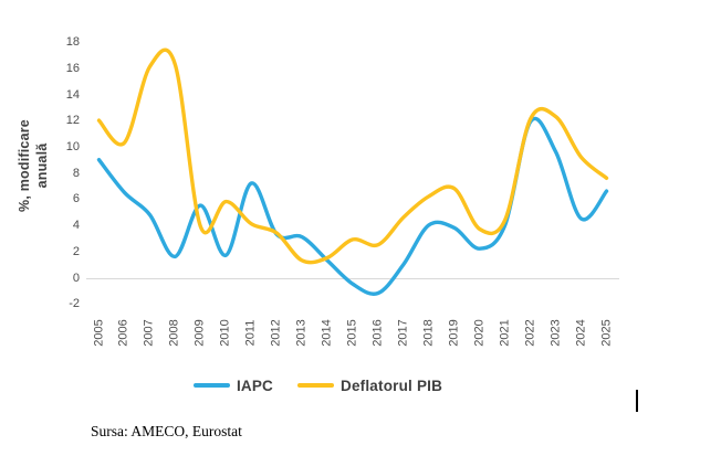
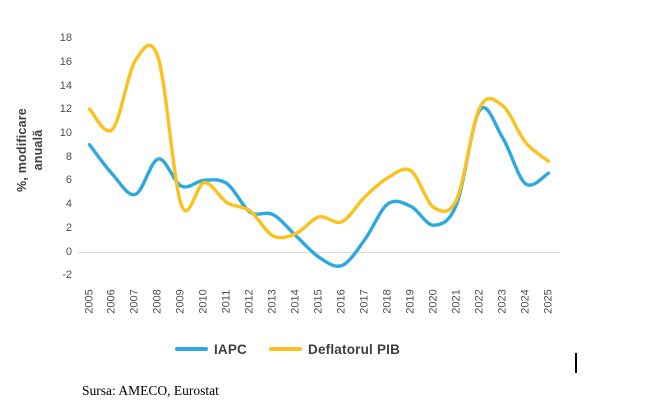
IAPC/2008: 1.7 -> 7.9
IAPC/2010: 1.8 -> 6.1
IAPC/2011: 7.3 -> 5.8
IAPC/2024: 4.6 -> 5.8
